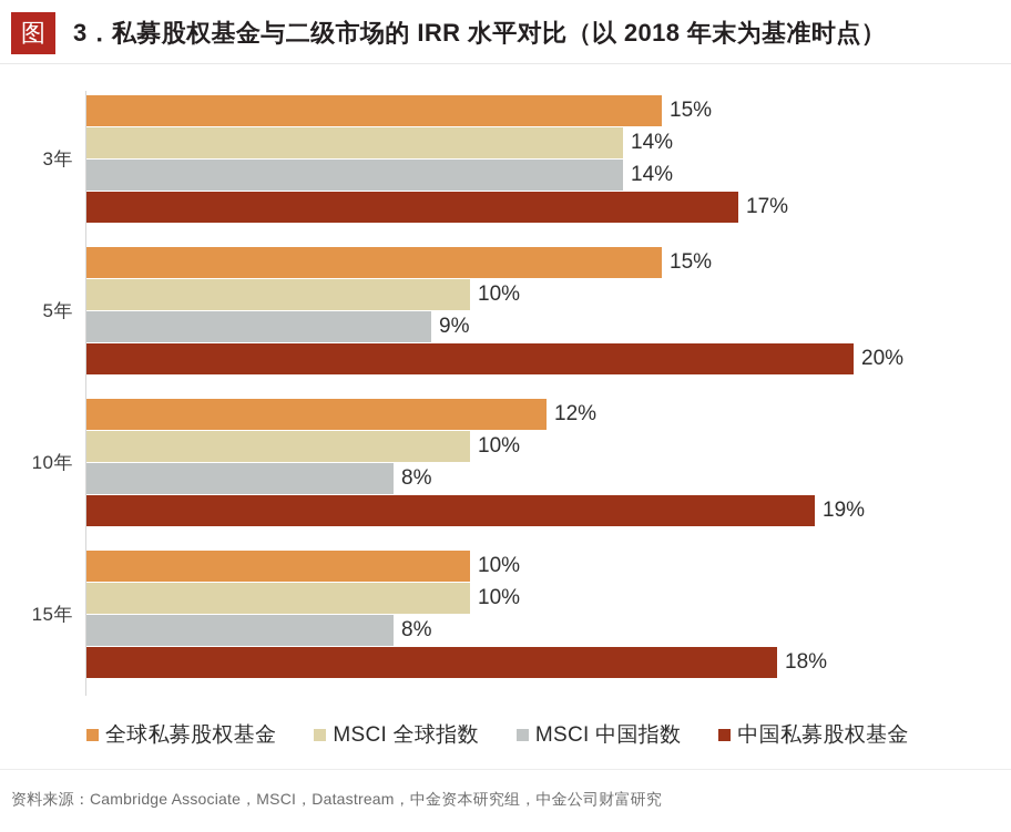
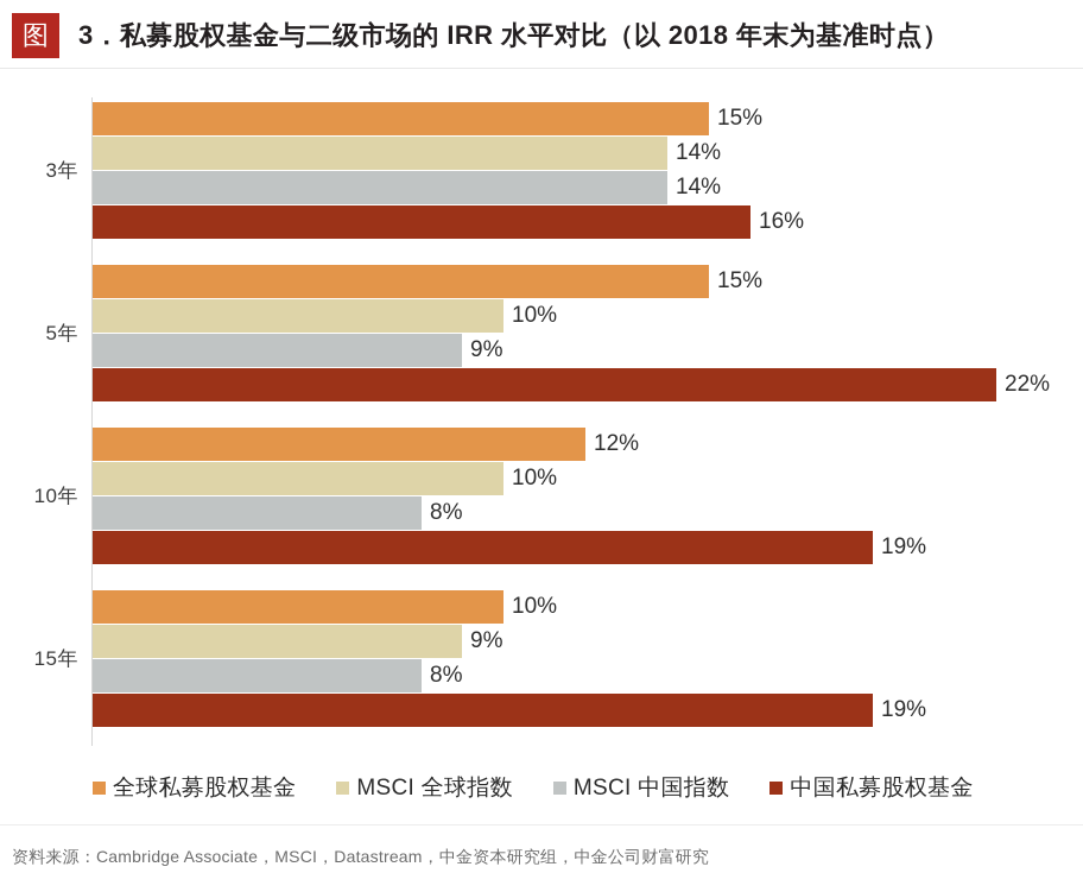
中国私募股权基金/3年: 17% -> 16%
中国私募股权基金/5年: 20% -> 22%
MSCI 全球指数/15年: 10% -> 9%
中国私募股权基金/15年: 18% -> 19%
